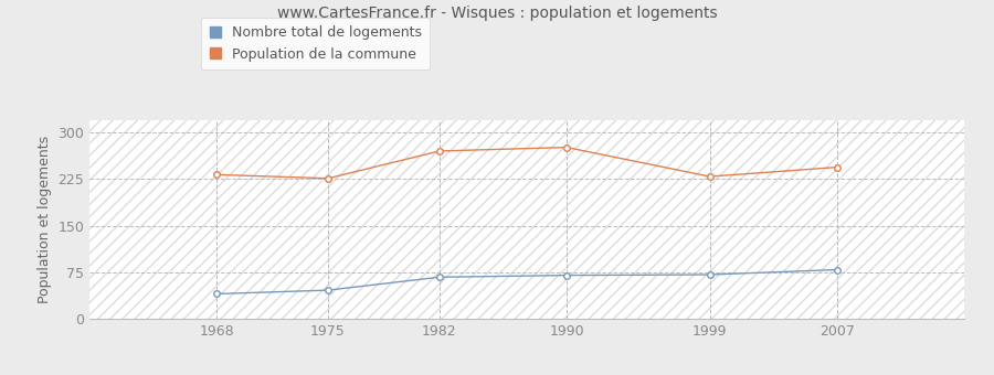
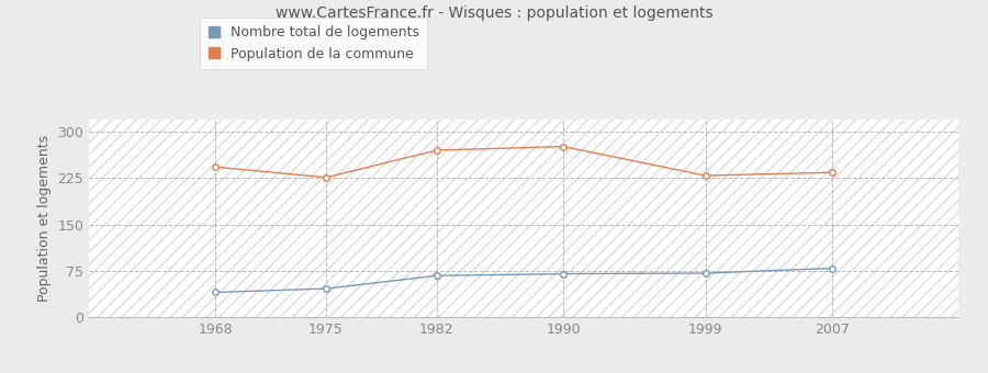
Population de la commune/1968: 232 -> 243
Population de la commune/2007: 244 -> 234
